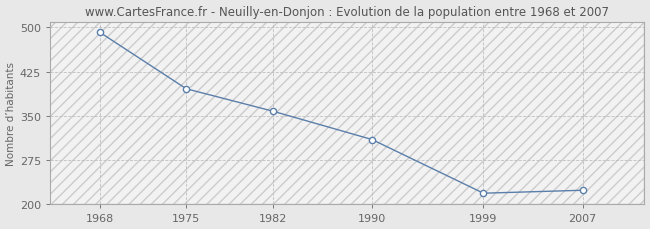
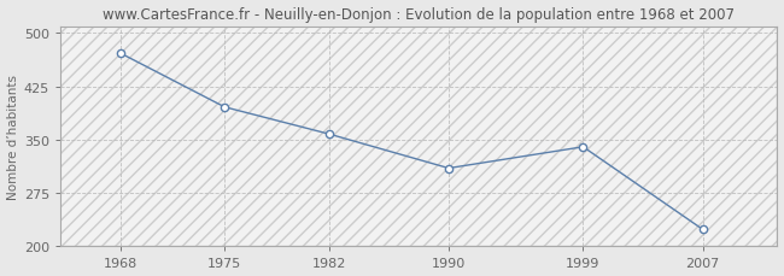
1968: 492 -> 472
1999: 219 -> 340
